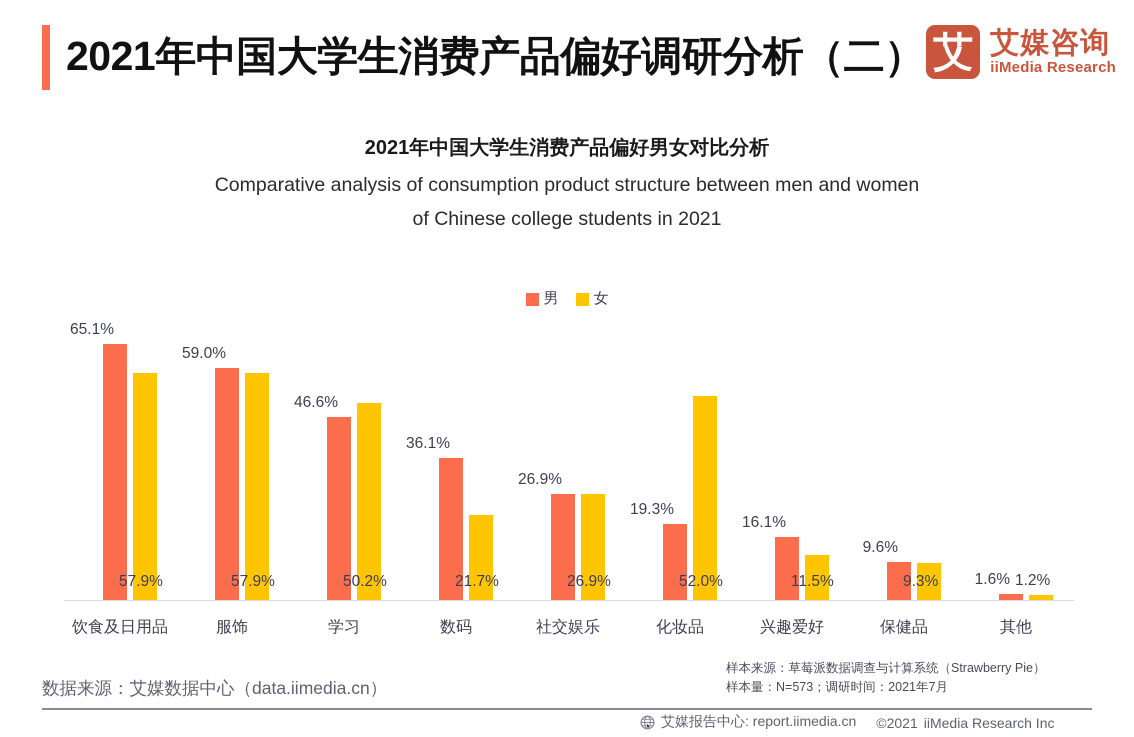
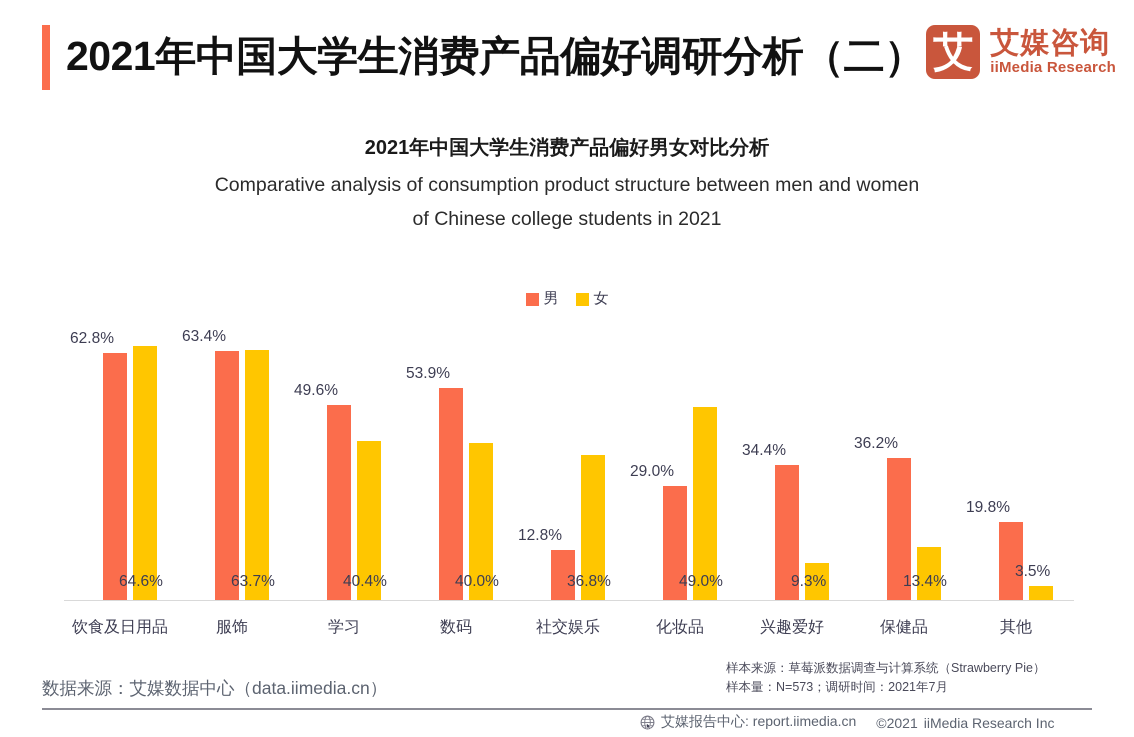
男/饮食及日用品: 65.1% -> 62.8%
女/饮食及日用品: 57.9% -> 64.6%
男/服饰: 59.0% -> 63.4%
女/服饰: 57.9% -> 63.7%
男/学习: 46.6% -> 49.6%
女/学习: 50.2% -> 40.4%
男/数码: 36.1% -> 53.9%
女/数码: 21.7% -> 40.0%
男/社交娱乐: 26.9% -> 12.8%
女/社交娱乐: 26.9% -> 36.8%
男/化妆品: 19.3% -> 29.0%
女/化妆品: 52.0% -> 49.0%
男/兴趣爱好: 16.1% -> 34.4%
女/兴趣爱好: 11.5% -> 9.3%
男/保健品: 9.6% -> 36.2%
女/保健品: 9.3% -> 13.4%
男/其他: 1.6% -> 19.8%
女/其他: 1.2% -> 3.5%
